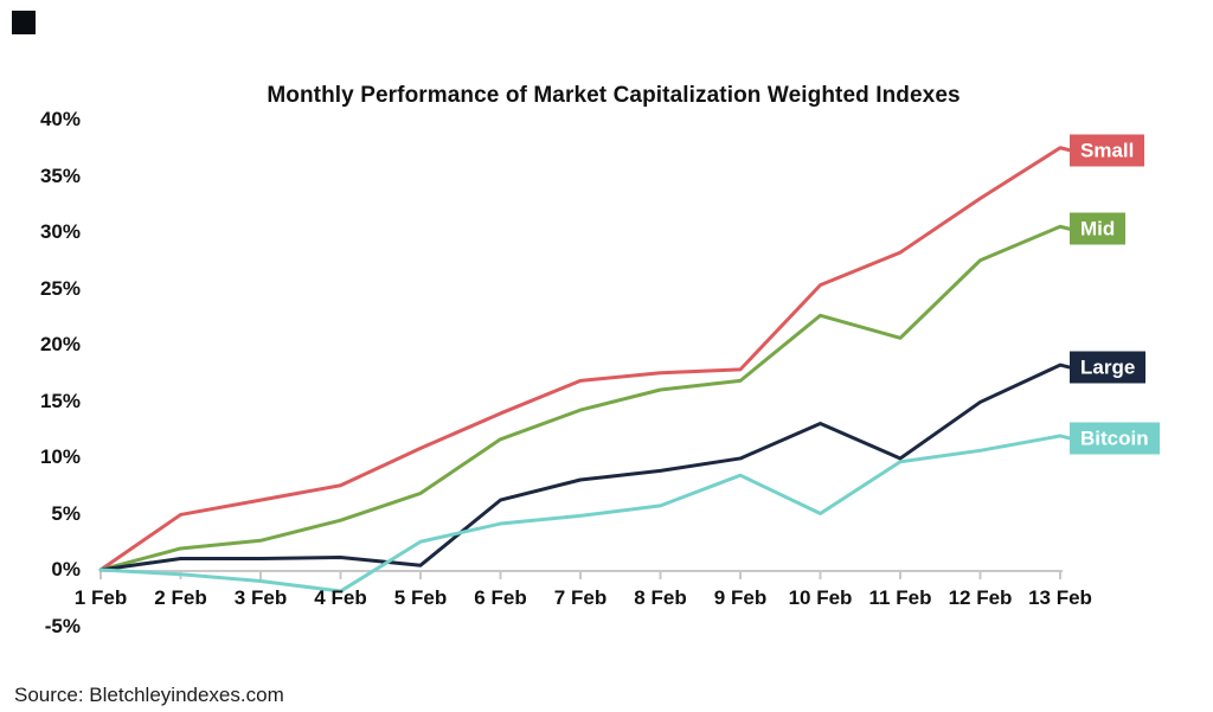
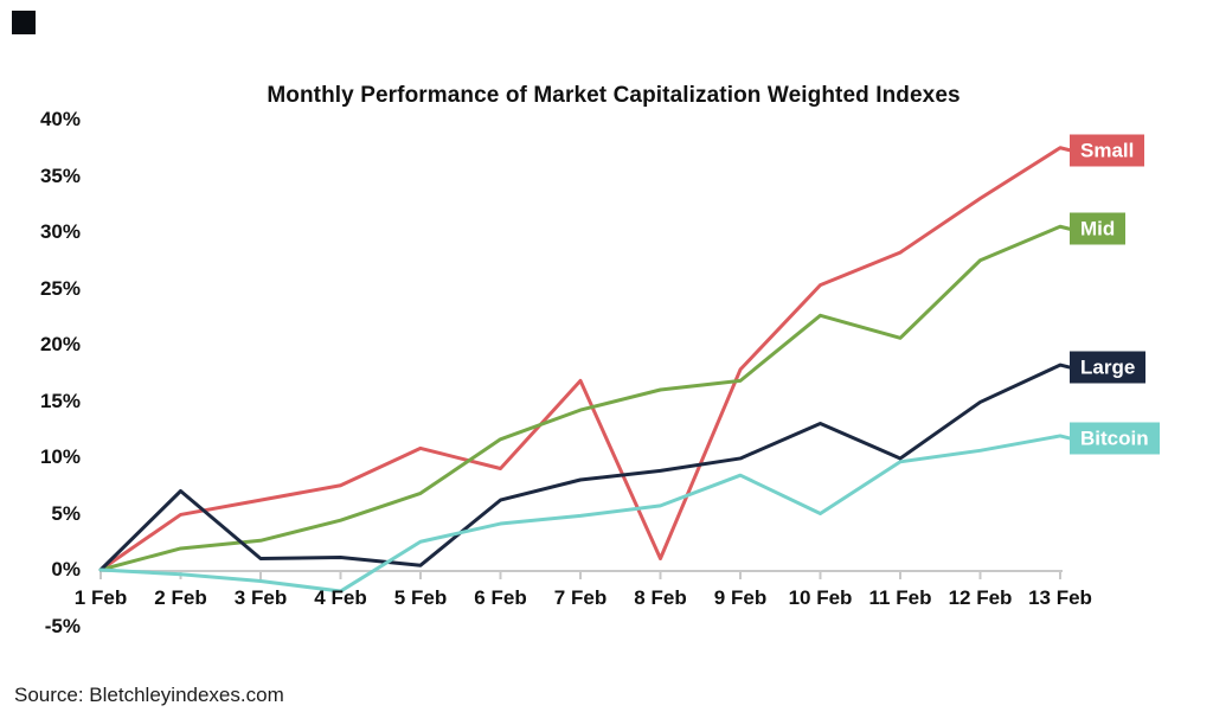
Large/2 Feb: 1% -> 7%
Small/6 Feb: 14% -> 9%
Small/8 Feb: 18% -> 1%
